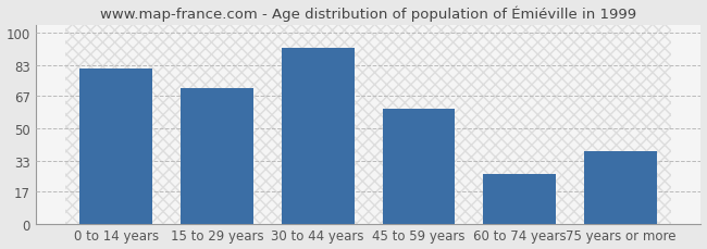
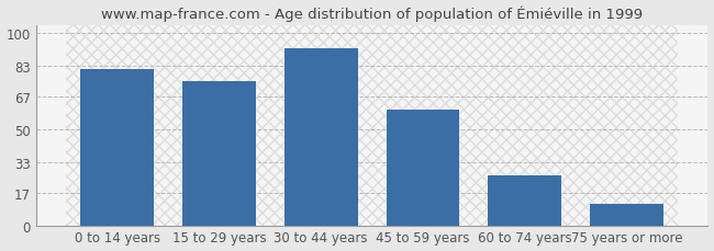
15 to 29 years: 71 -> 75
75 years or more: 38 -> 11
